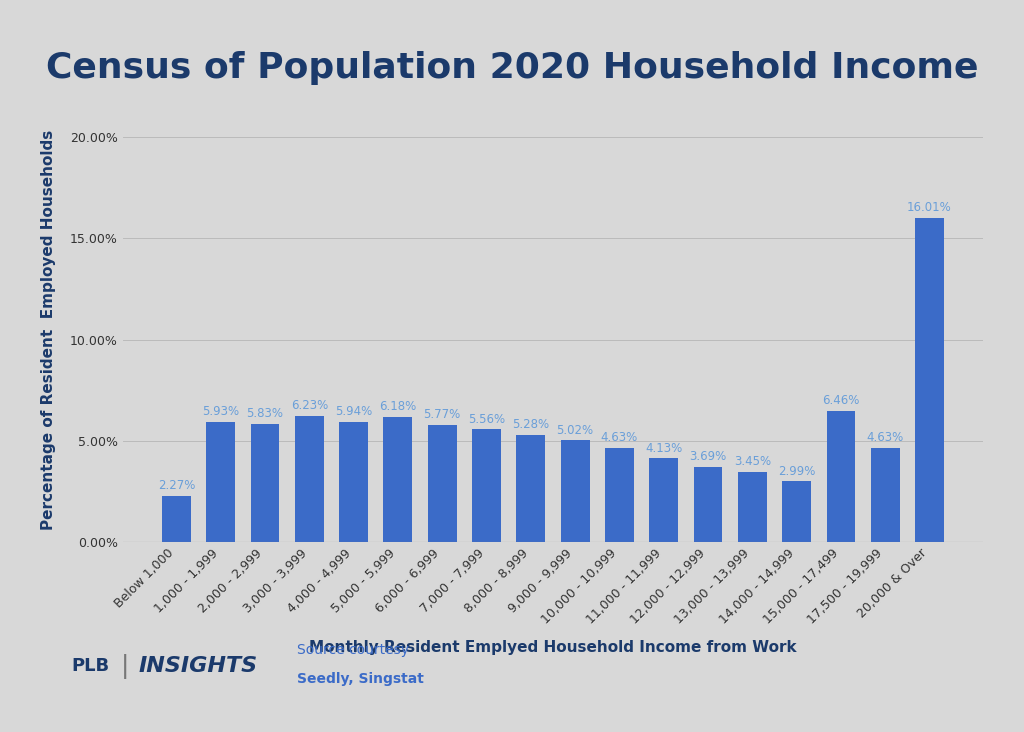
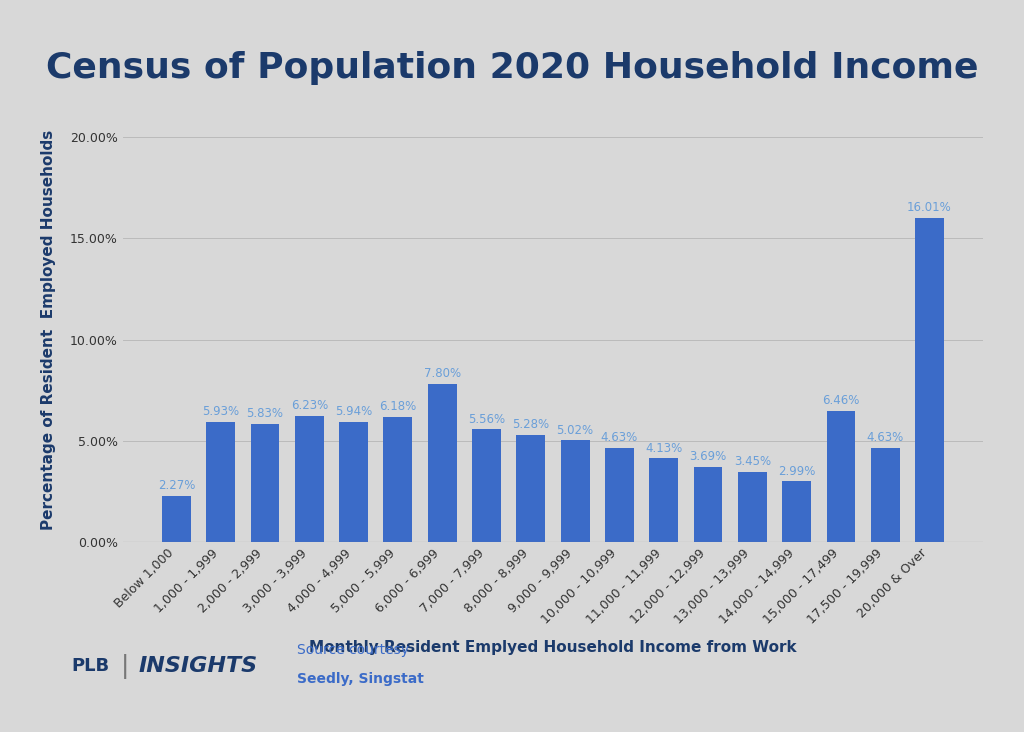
6,000 - 6,999: 5.77% -> 7.80%
